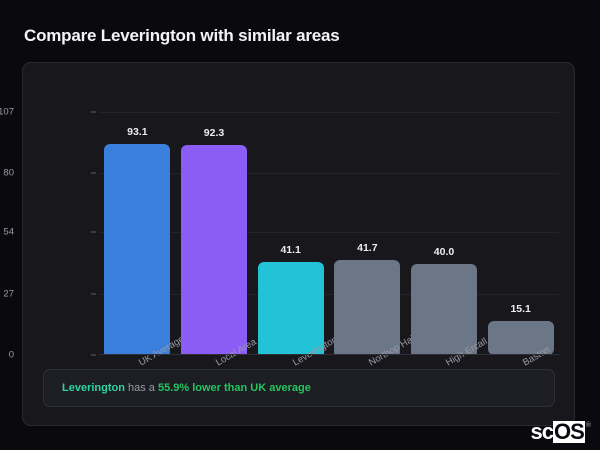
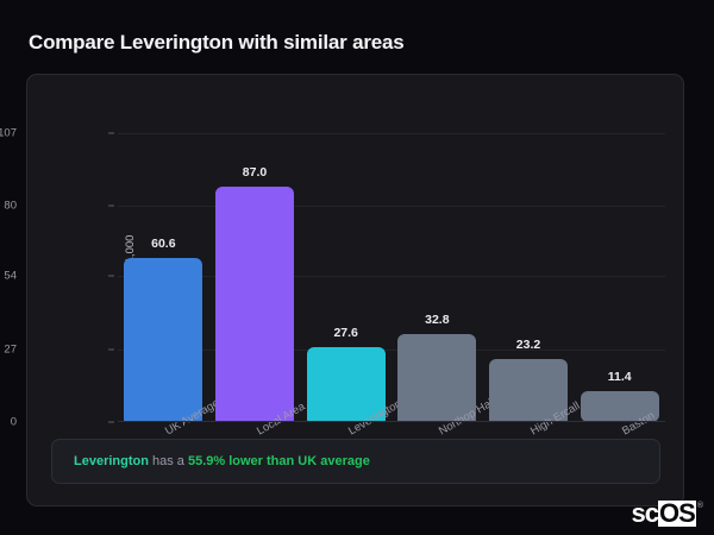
UK Average: 93.1 -> 60.6
Local Area: 92.3 -> 87.0
Leverington: 41.1 -> 27.6
Northop Hall: 41.7 -> 32.8
High Ercall: 40.0 -> 23.2
Baston: 15.1 -> 11.4
